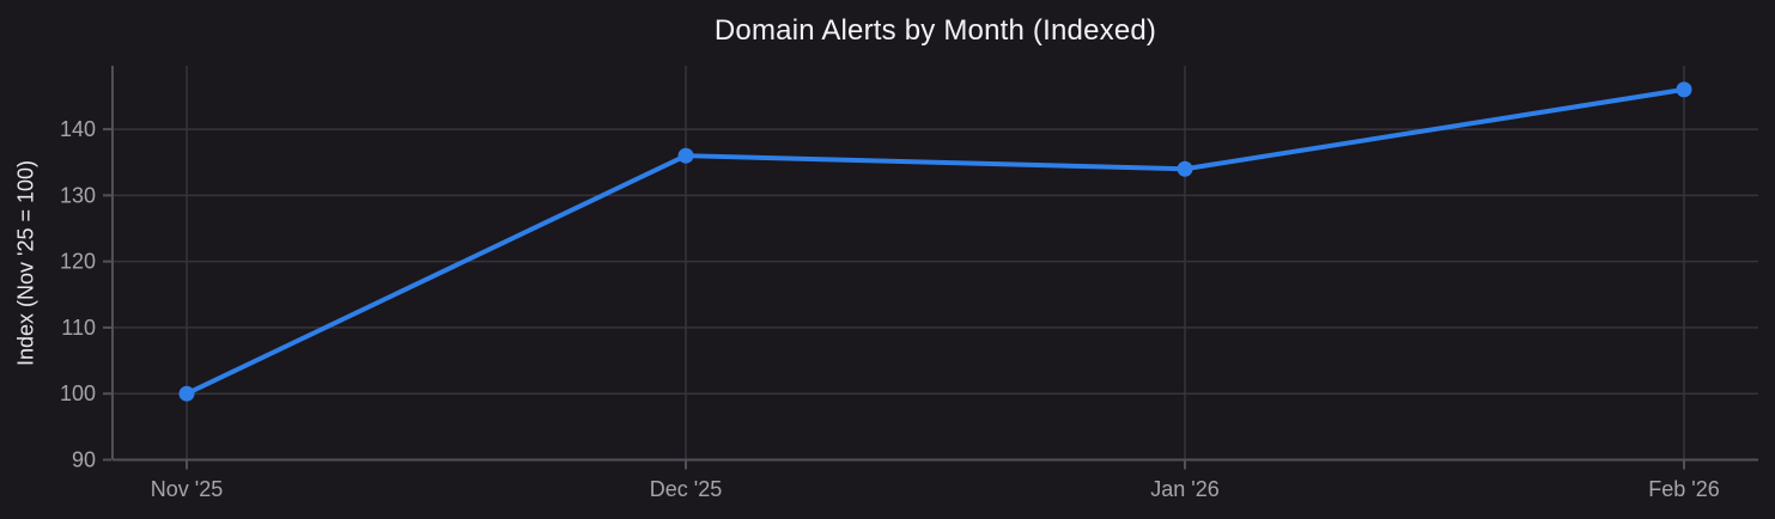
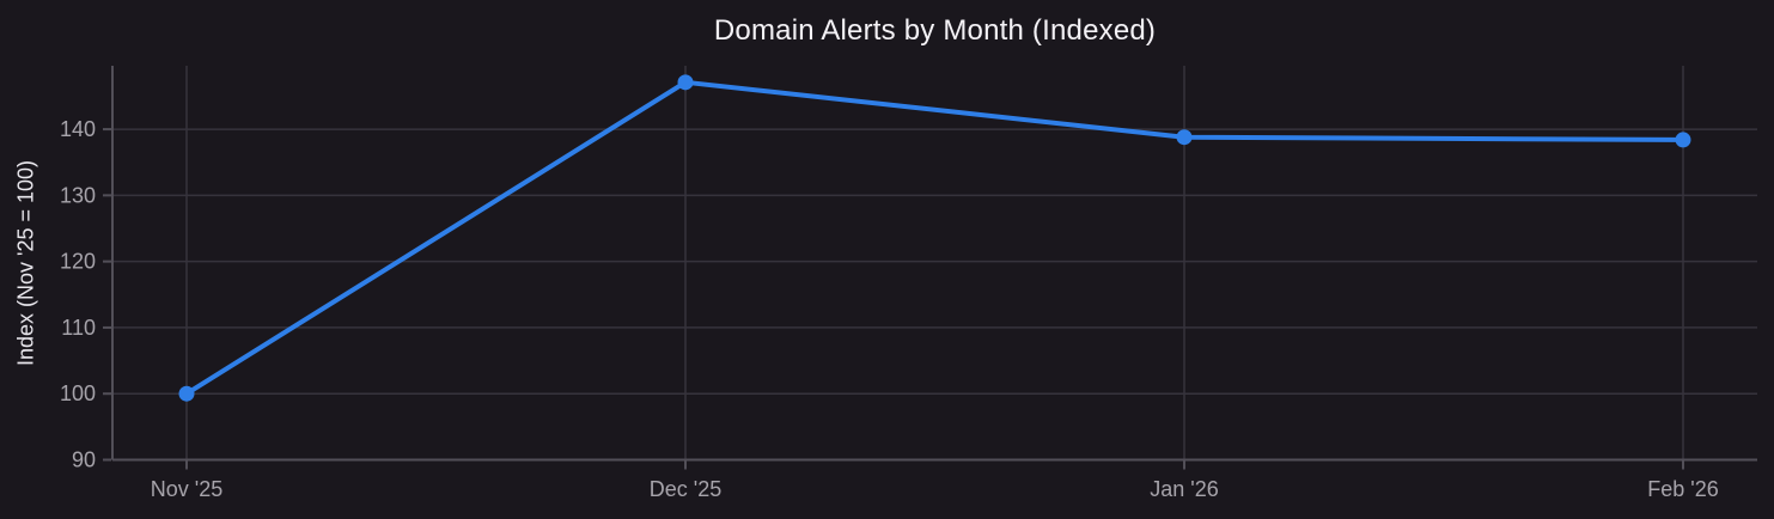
Dec '25: 136 -> 147
Jan '26: 134 -> 139
Feb '26: 146 -> 138
